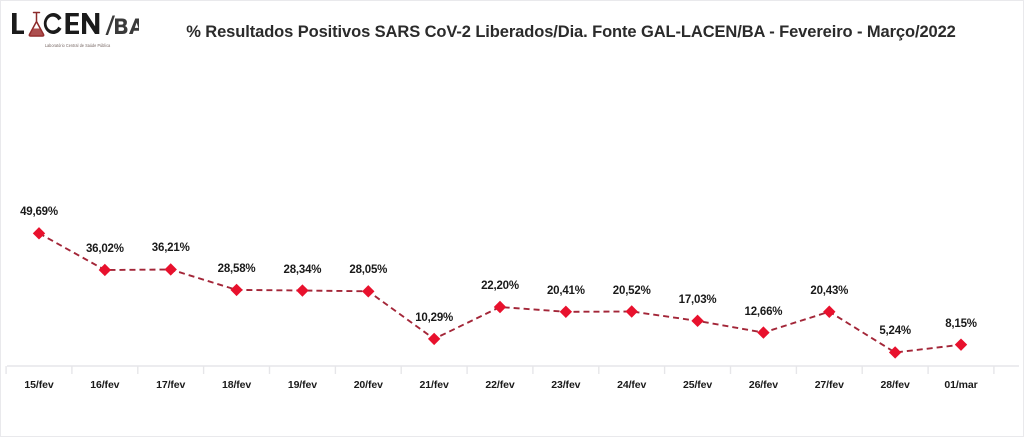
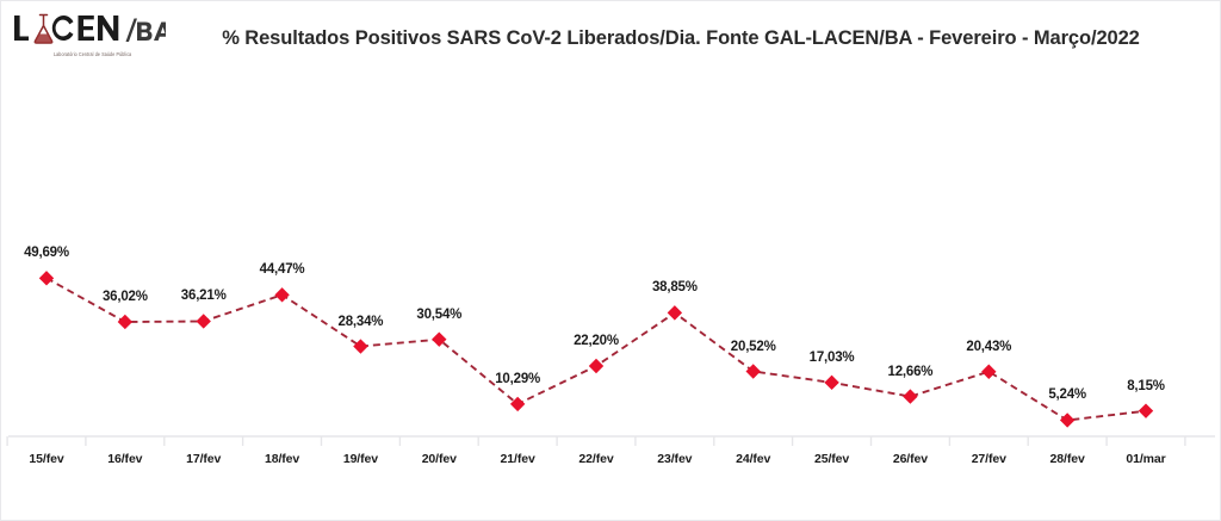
18/fev: 28,58% -> 44,47%
20/fev: 28,05% -> 30,54%
23/fev: 20,41% -> 38,85%
